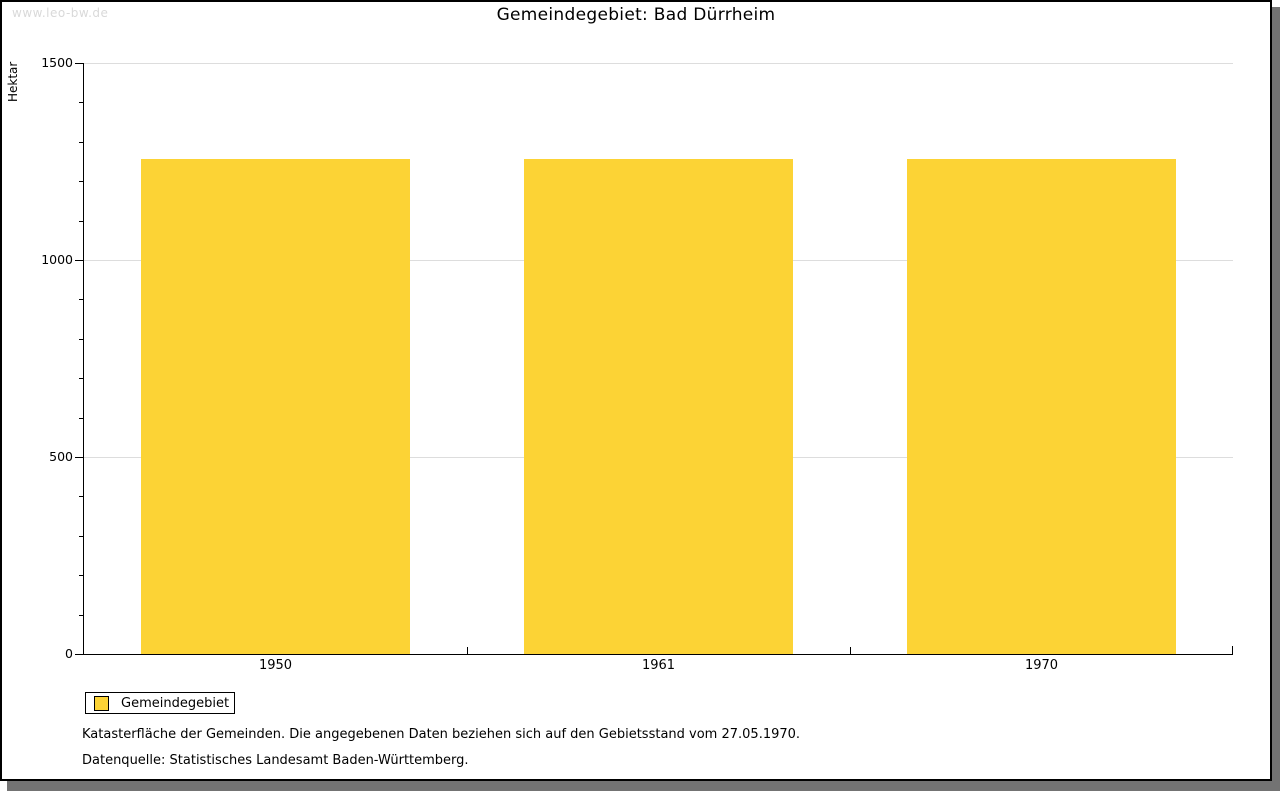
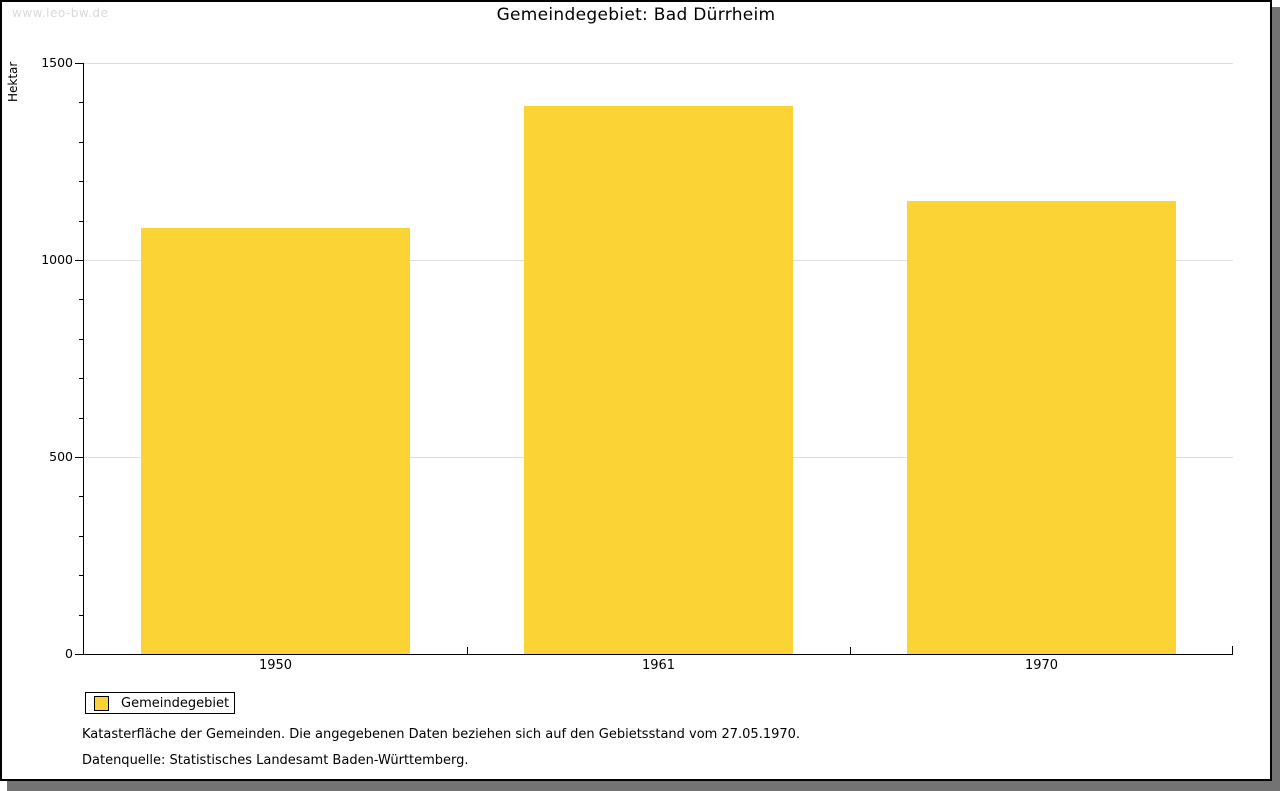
1950: 1260 -> 1080
1961: 1260 -> 1390
1970: 1260 -> 1150
